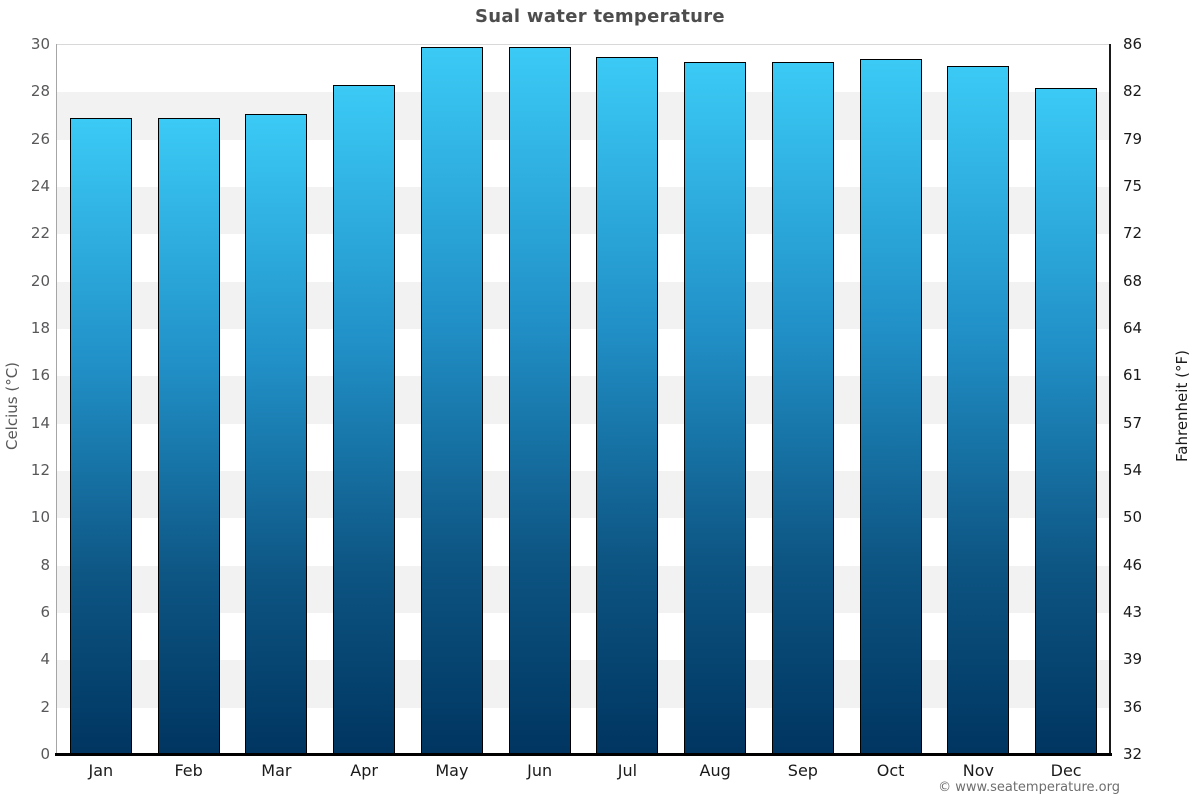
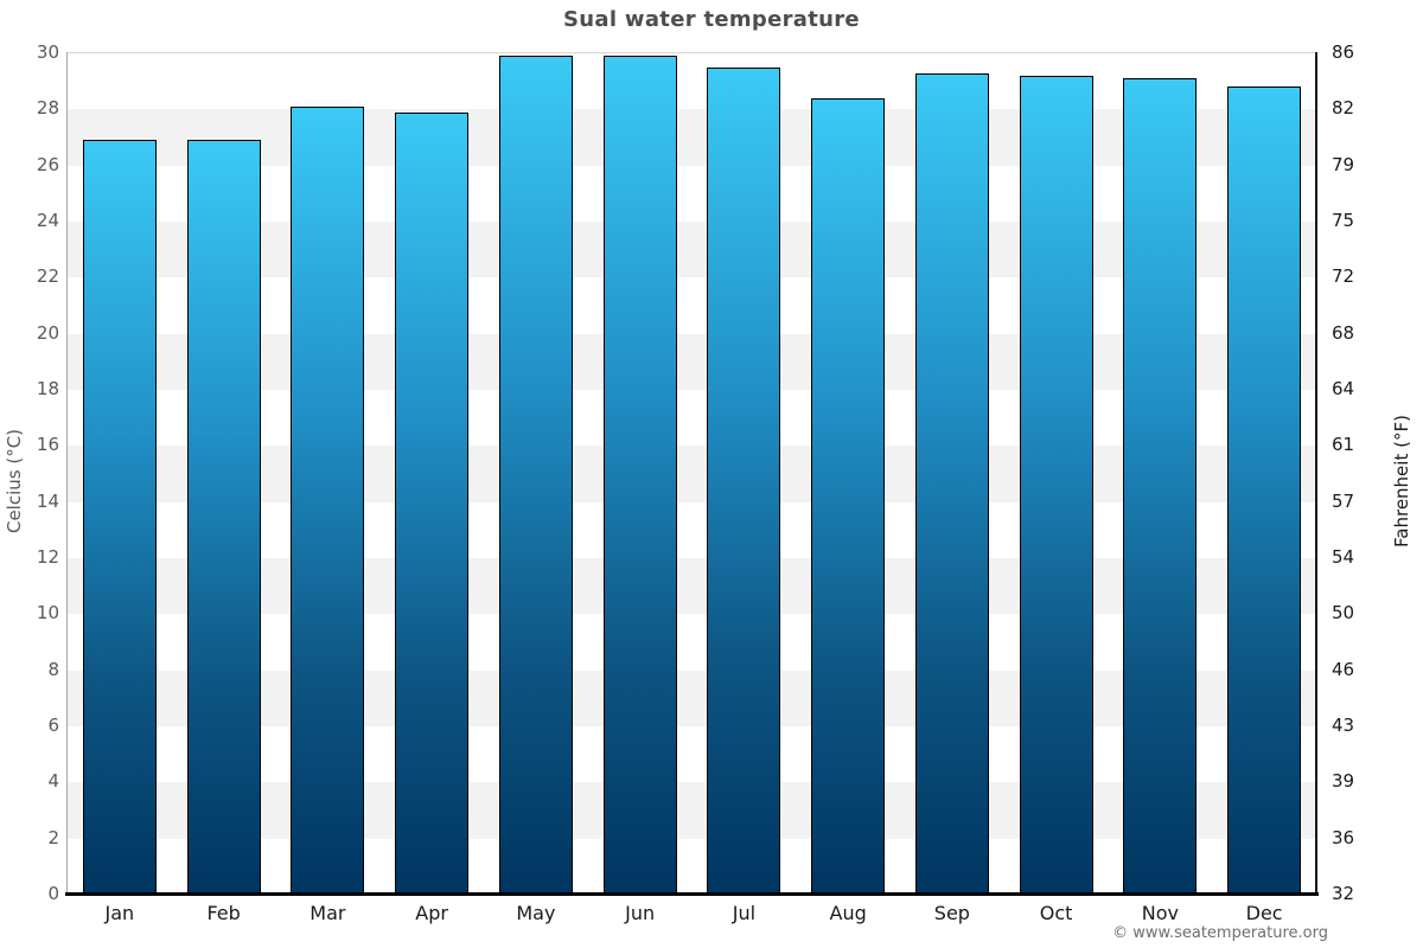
Mar: 27.1 -> 28.1
Apr: 28.3 -> 27.9
Aug: 29.3 -> 28.4
Oct: 29.4 -> 29.2
Dec: 28.2 -> 28.8
